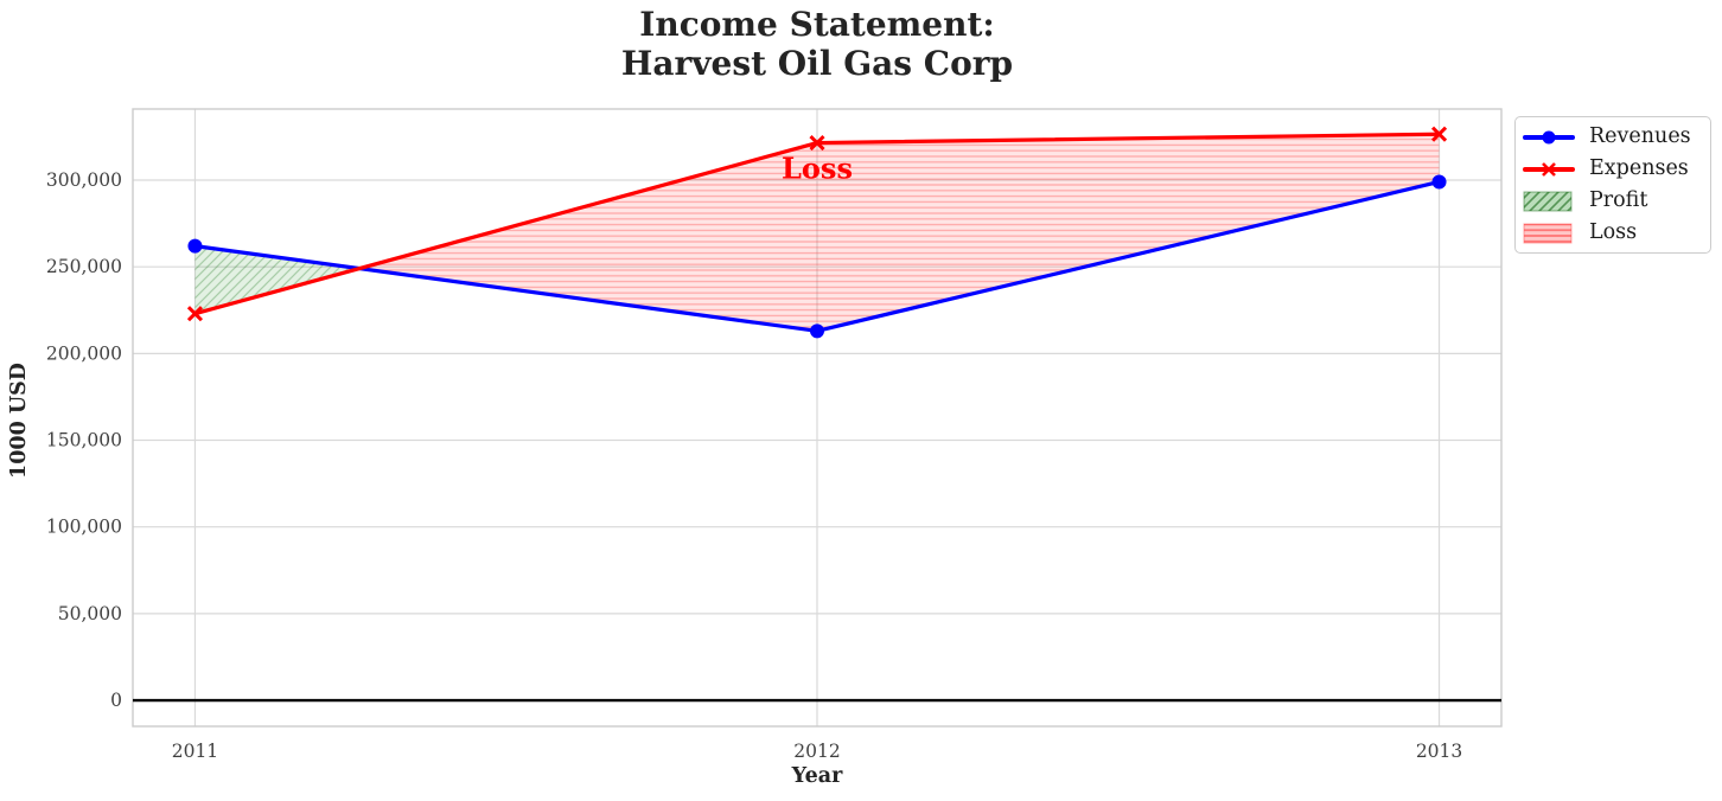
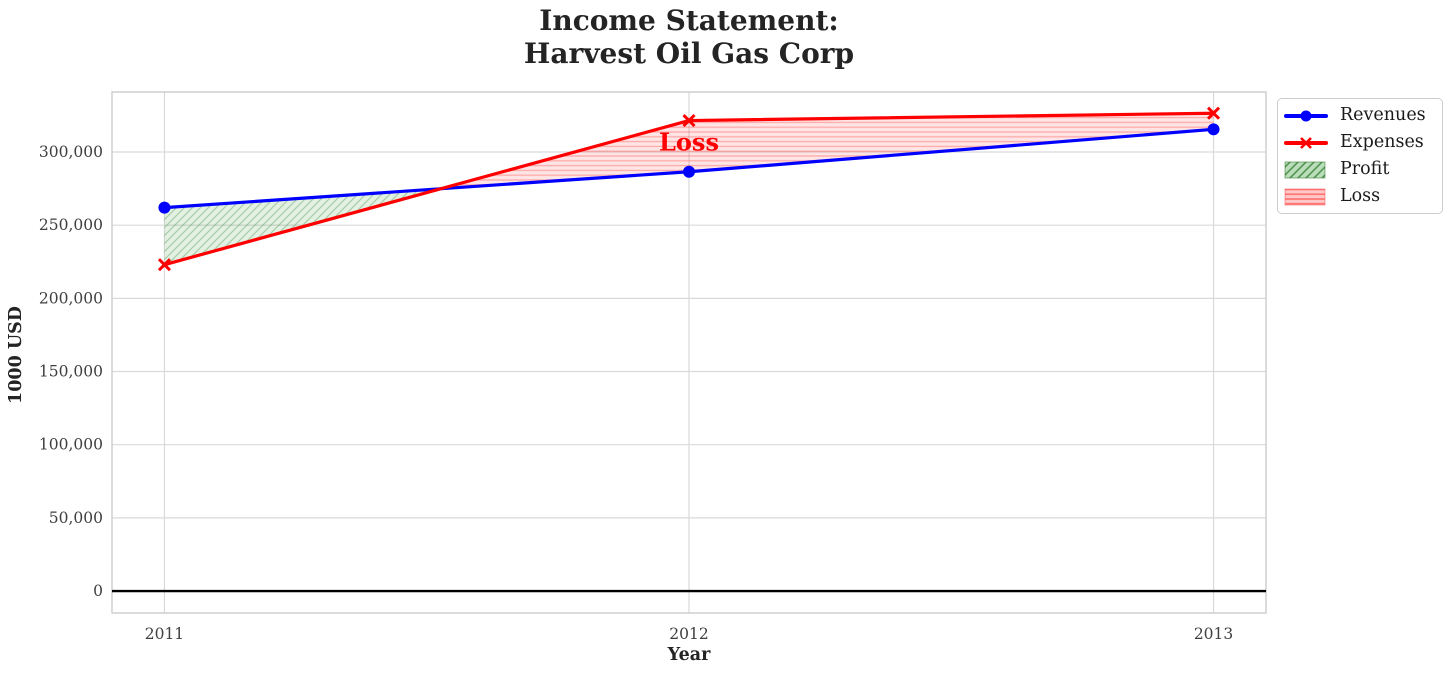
Revenues/2012: 213000 -> 286000
Revenues/2013: 299000 -> 316000
